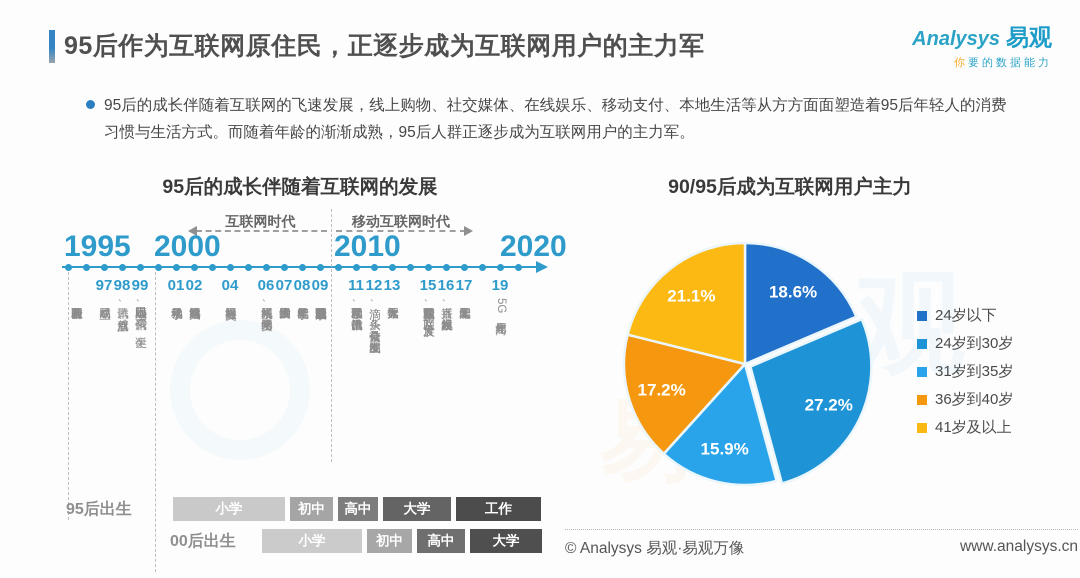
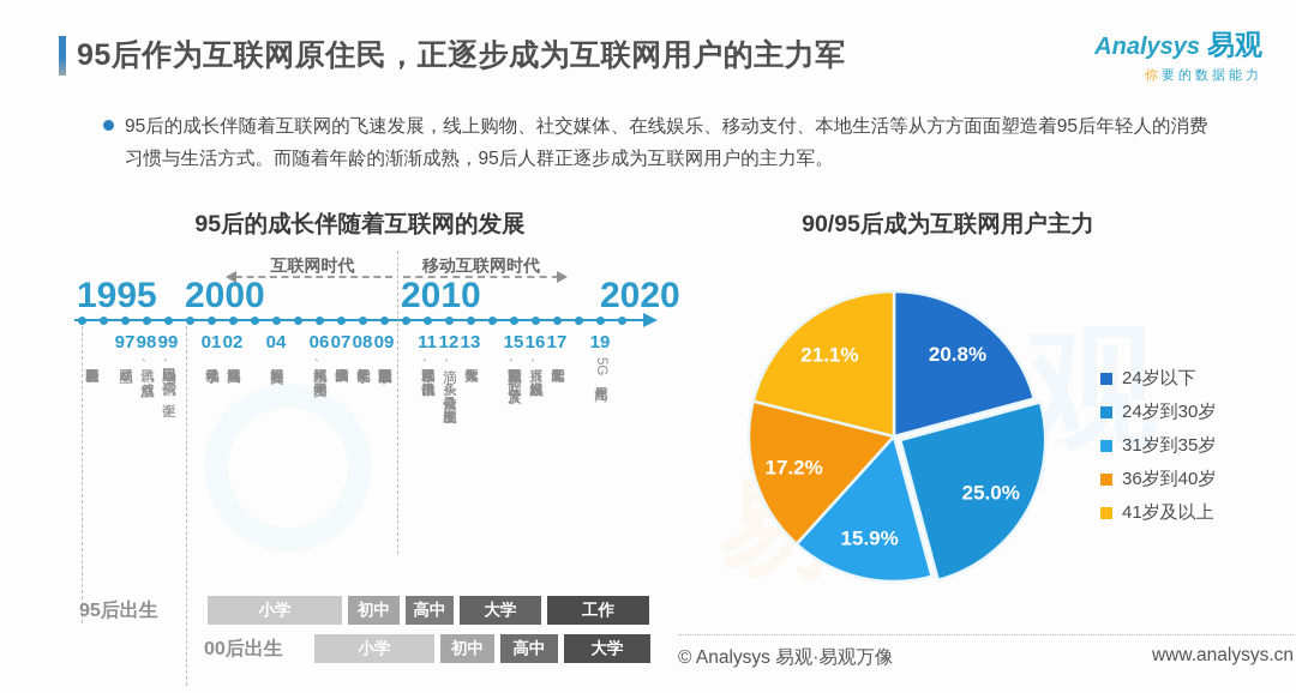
24岁以下: 18.6% -> 20.8%
24岁到30岁: 27.2% -> 25.0%
